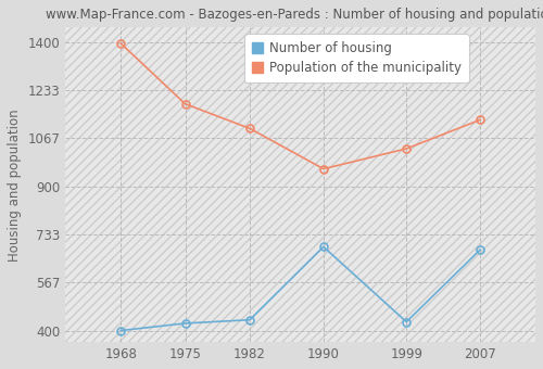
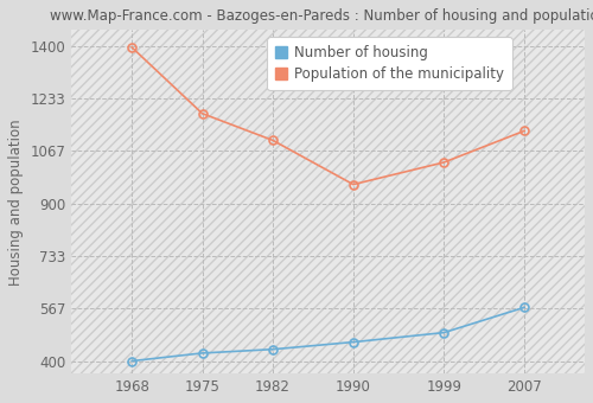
Number of housing/1990: 690 -> 460
Number of housing/1999: 430 -> 490
Number of housing/2007: 680 -> 570
